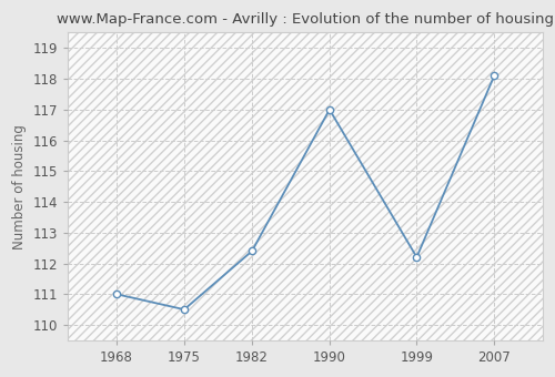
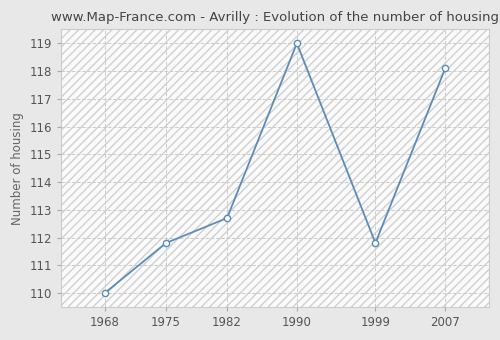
1968: 111.0 -> 110.0
1975: 110.5 -> 111.8
1982: 112.4 -> 112.7
1990: 117.0 -> 119.0
1999: 112.2 -> 111.8
